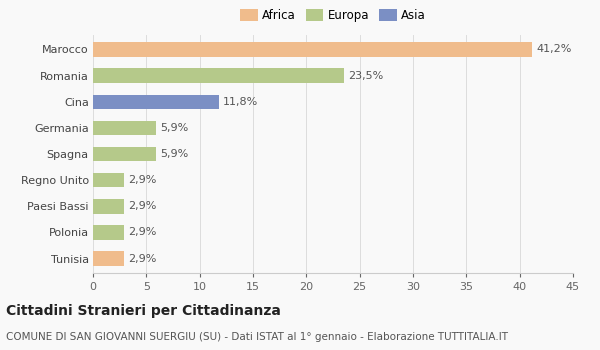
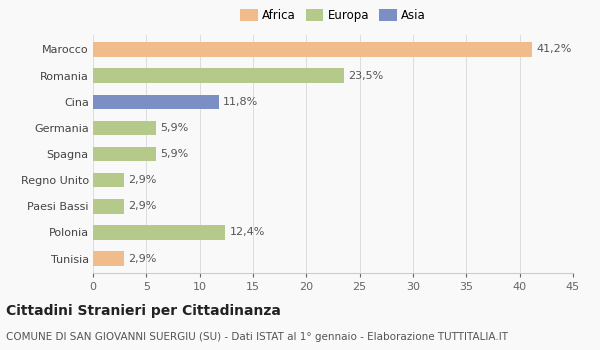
Polonia: 2,9% -> 12,4%
